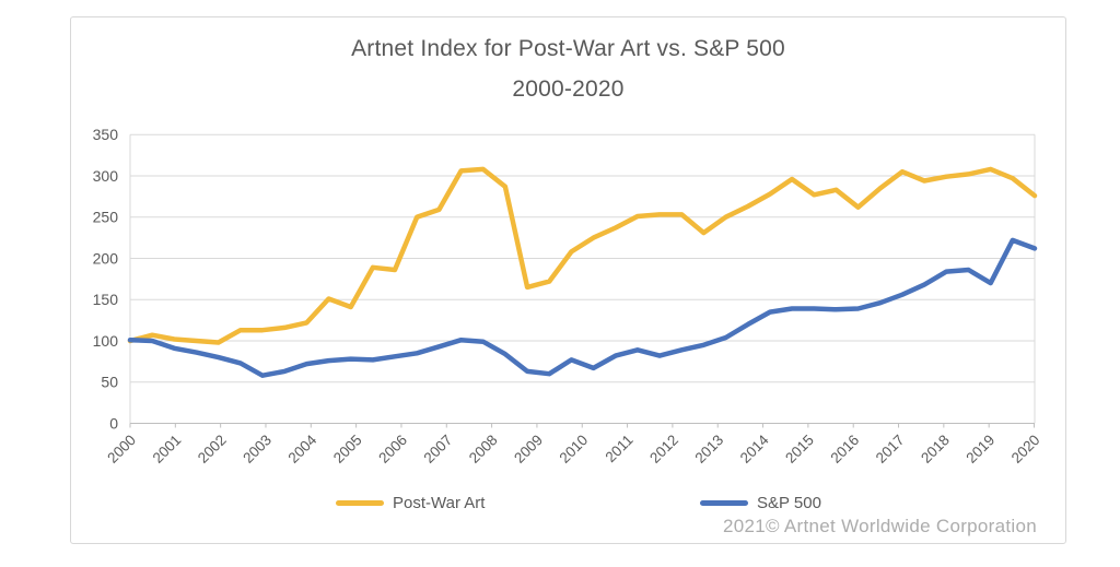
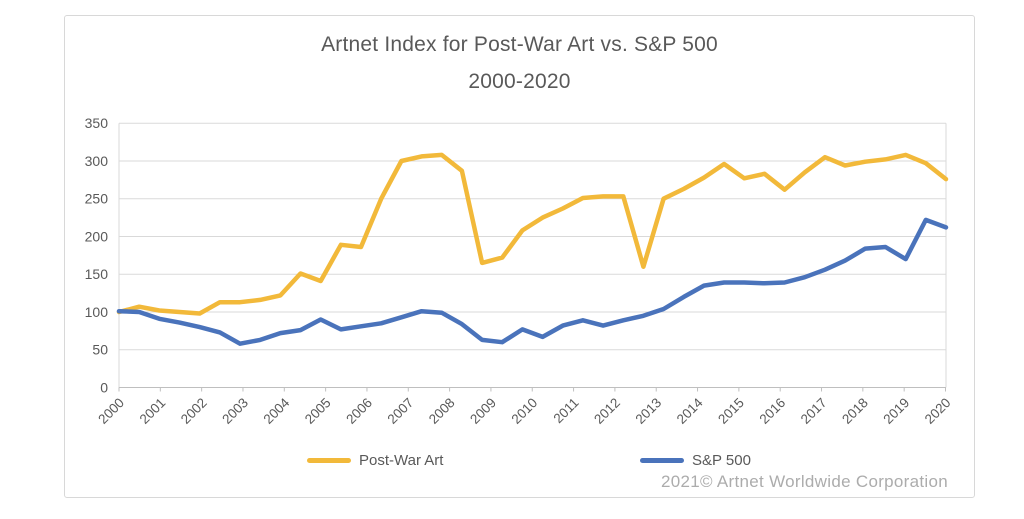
S&P 500/2005: 80 -> 90
Post-War Art/2007: 260 -> 300
Post-War Art/2013: 230 -> 160
